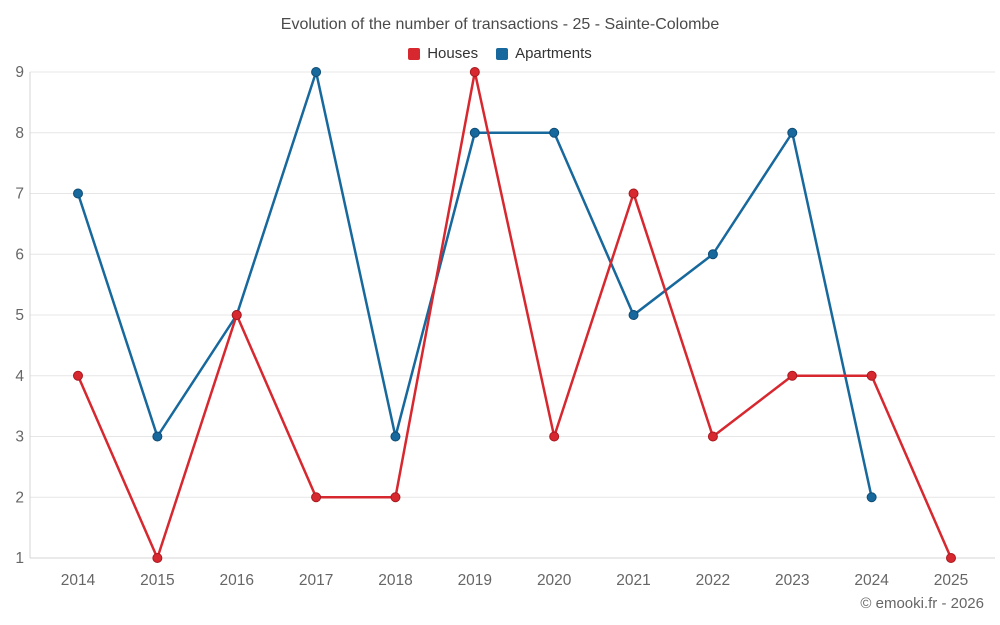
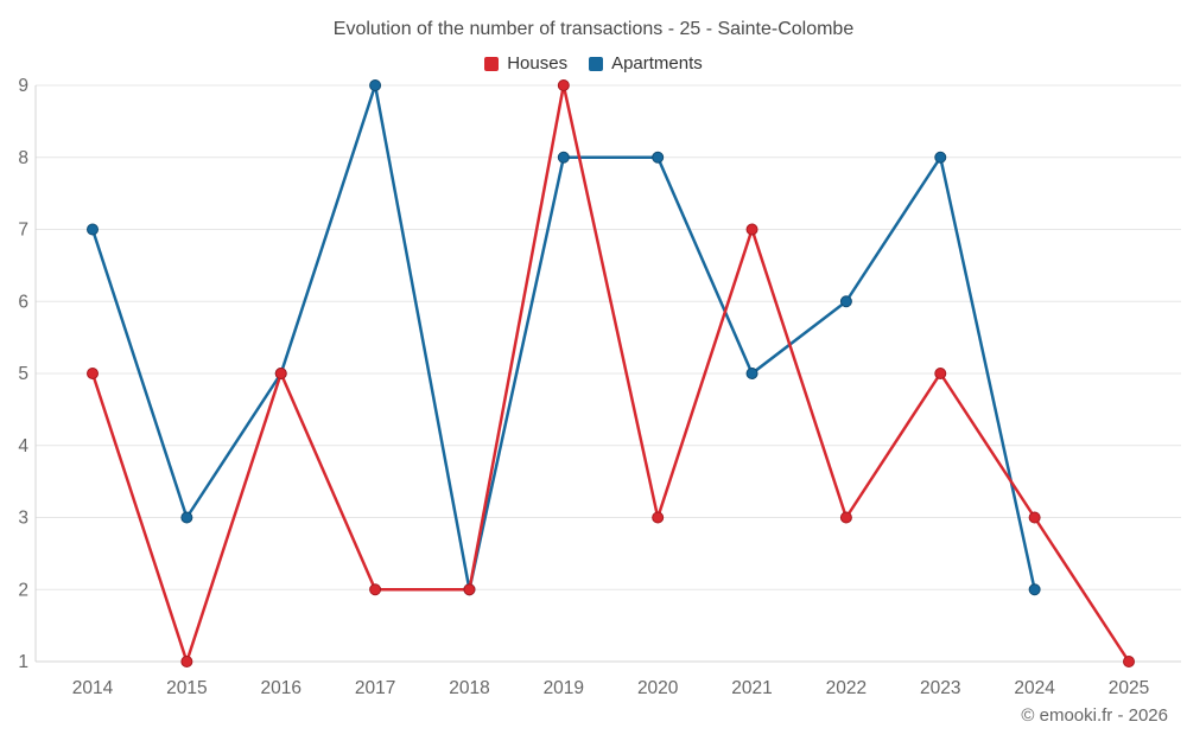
Houses/2014: 4 -> 5
Apartments/2018: 3 -> 2
Houses/2023: 4 -> 5
Houses/2024: 4 -> 3
